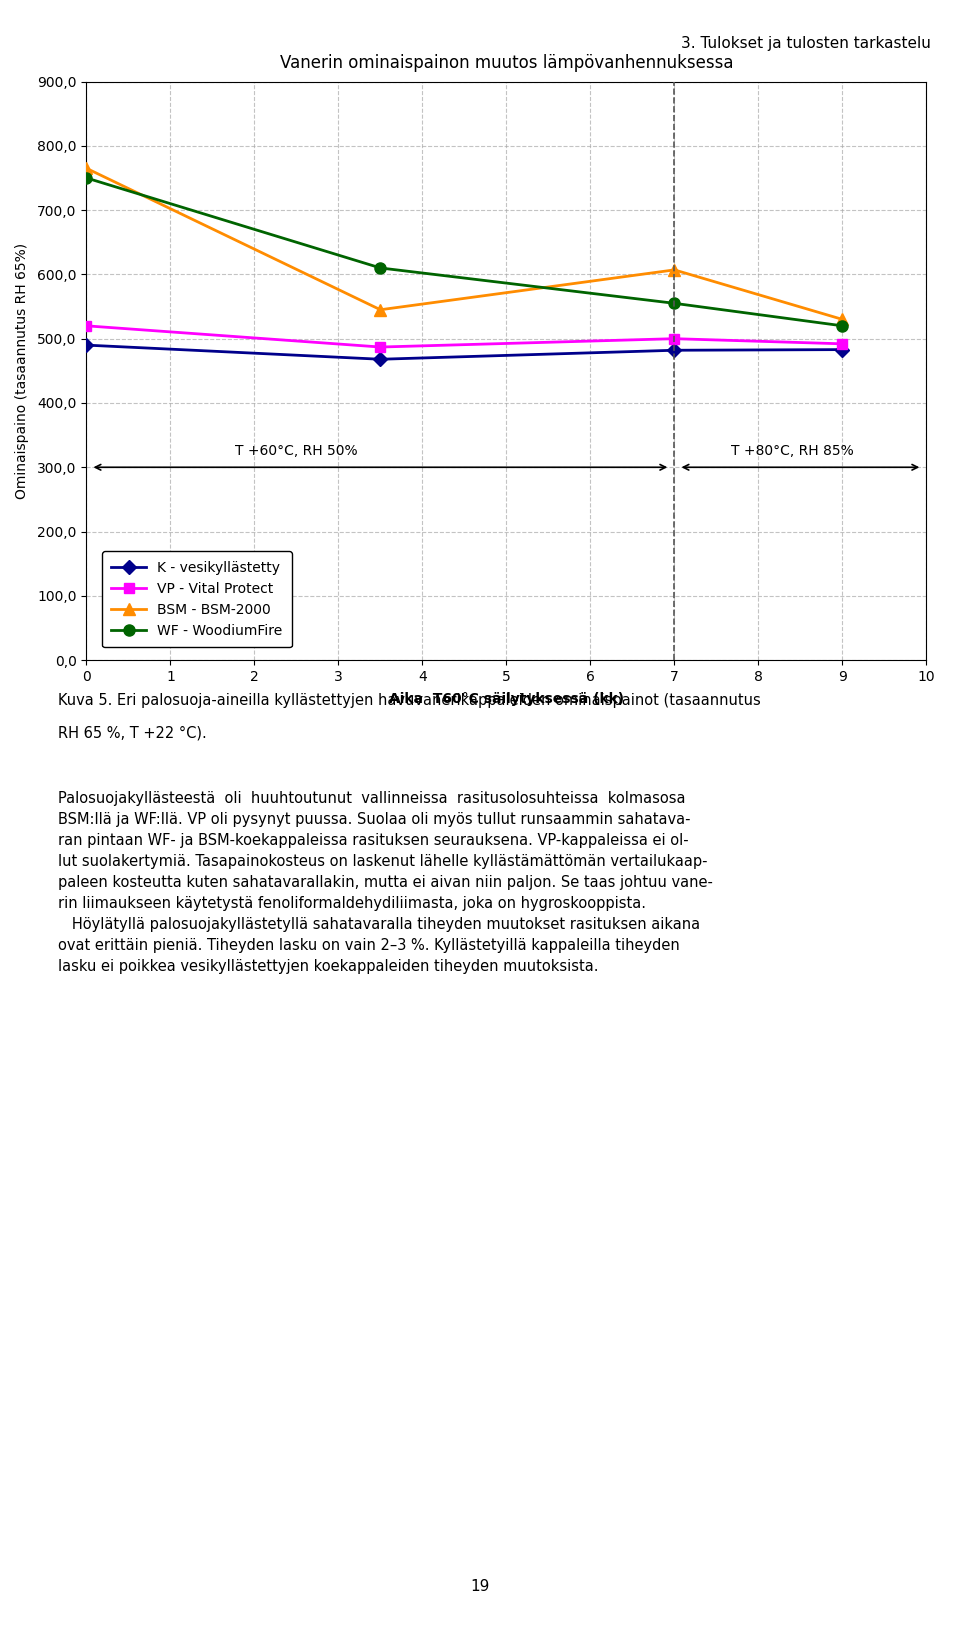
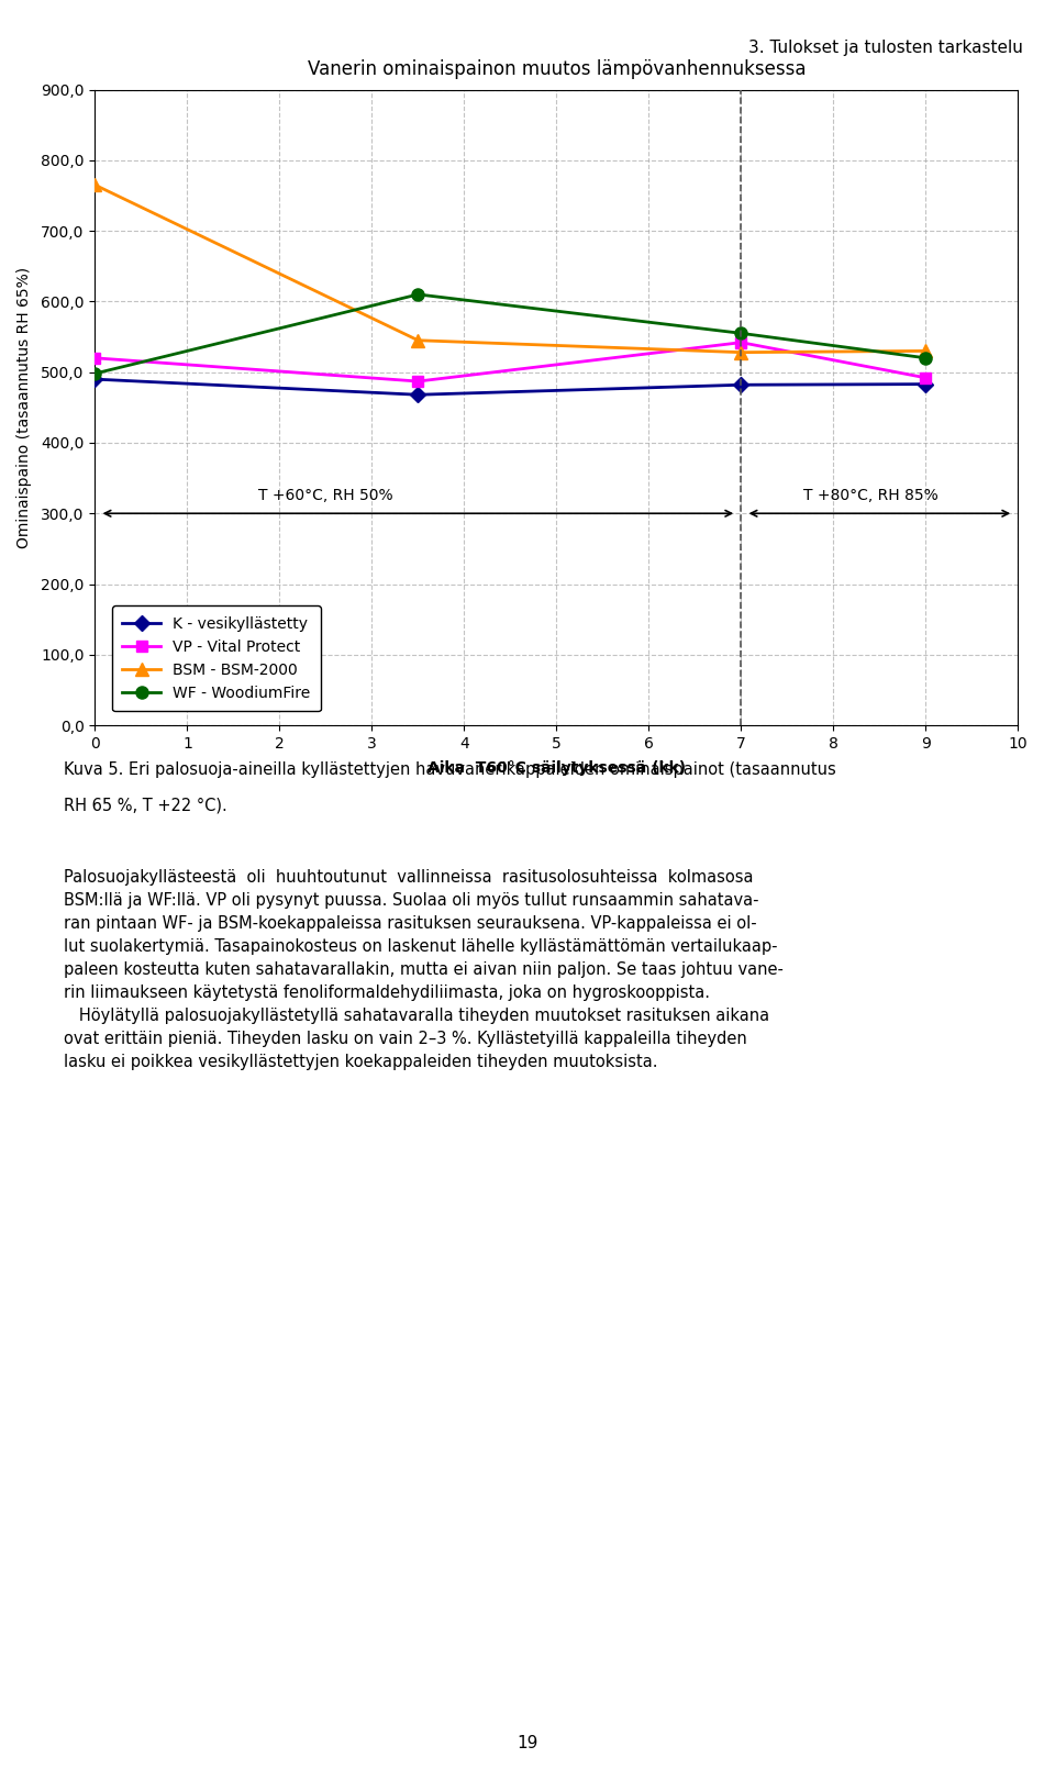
WF - WoodiumFire/0: 750 -> 498
VP - Vital Protect/7: 500 -> 542
BSM - BSM-2000/7: 607 -> 528
